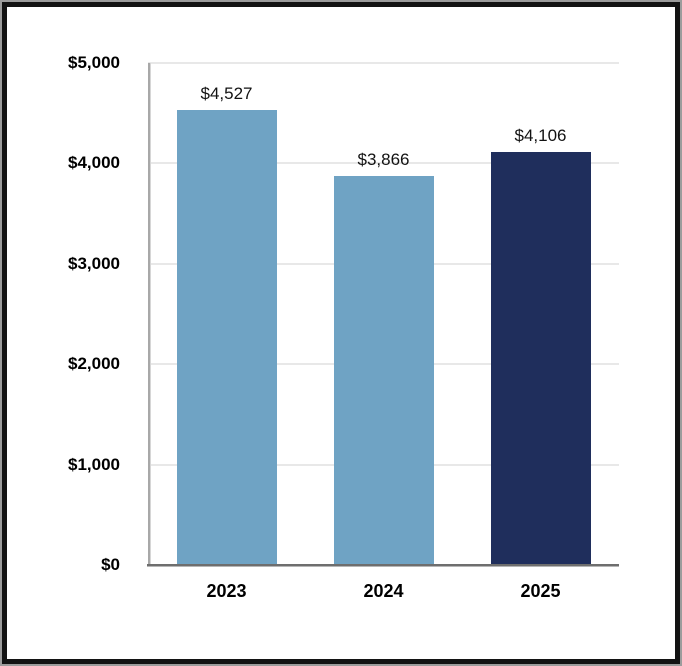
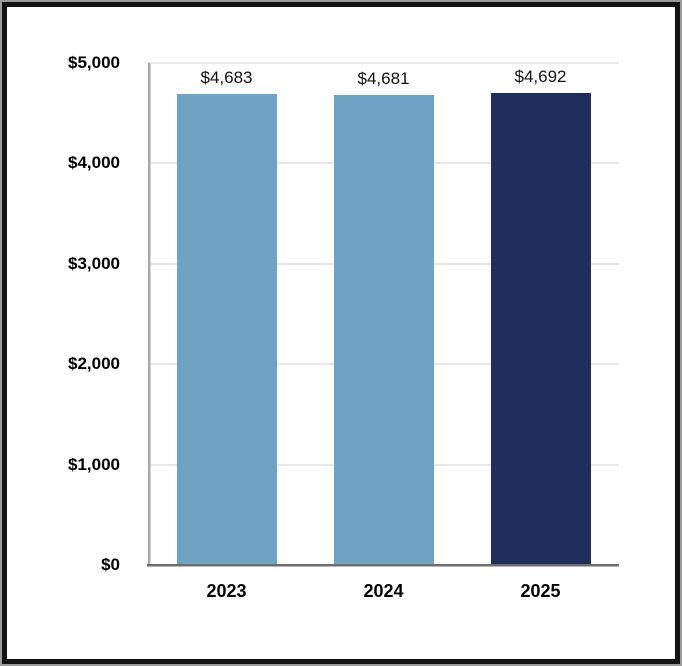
2023: $4,527 -> $4,683
2024: $3,866 -> $4,681
2025: $4,106 -> $4,692
